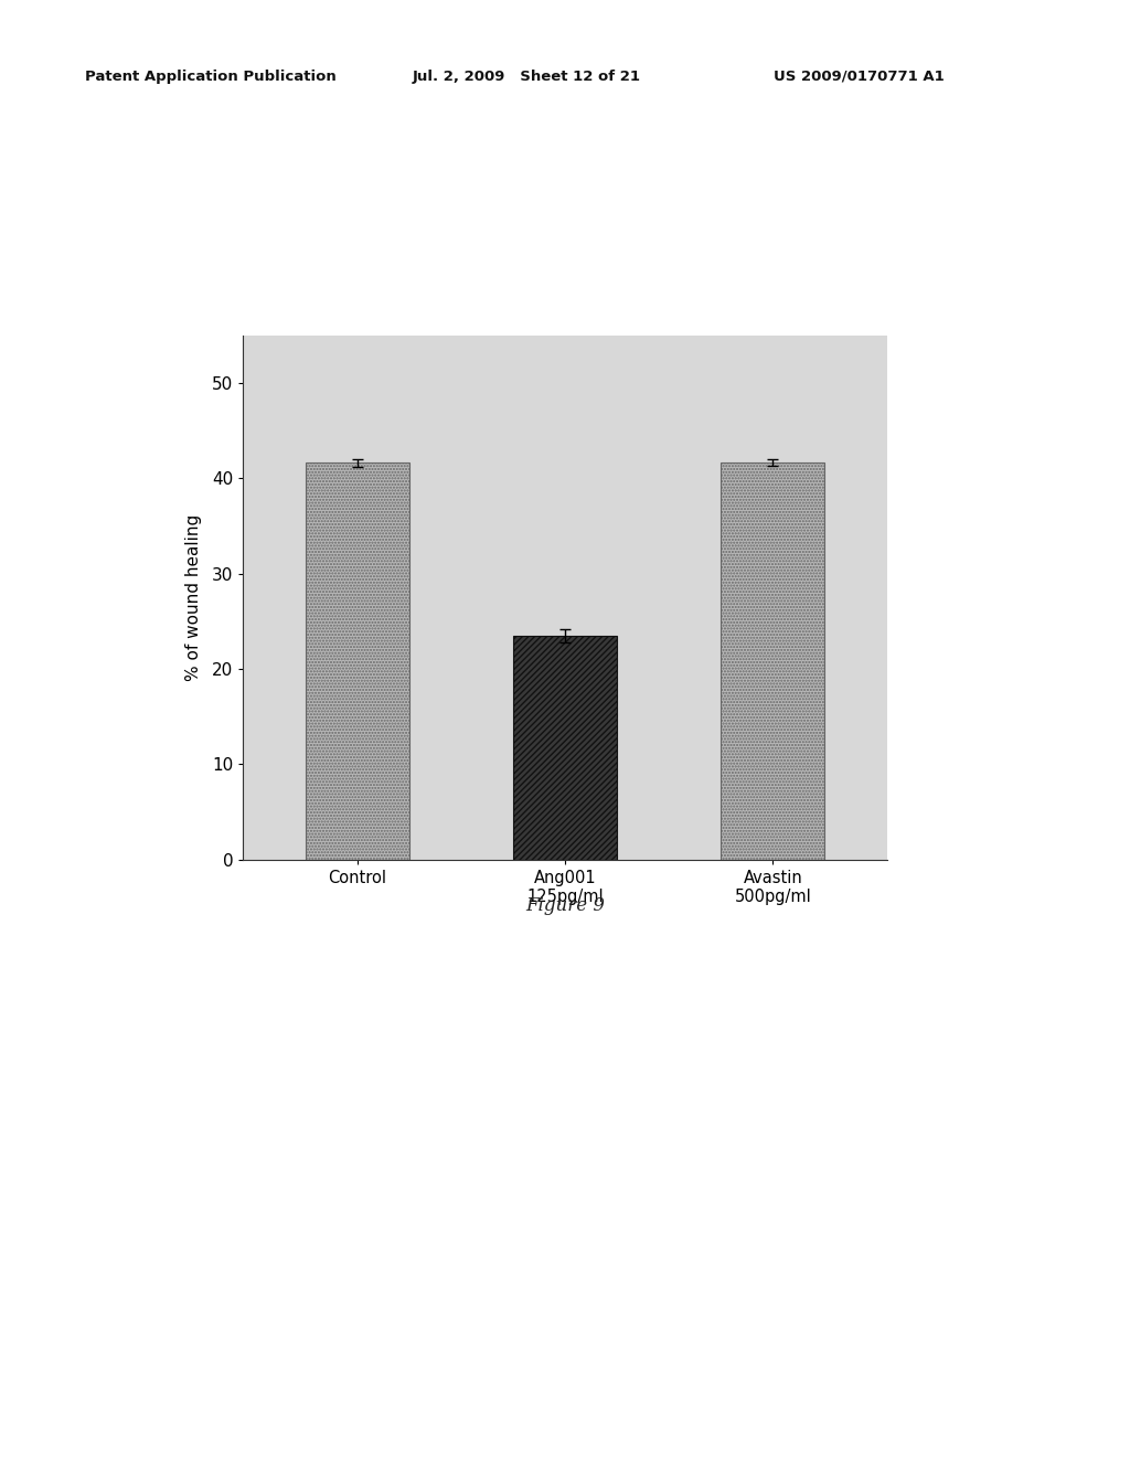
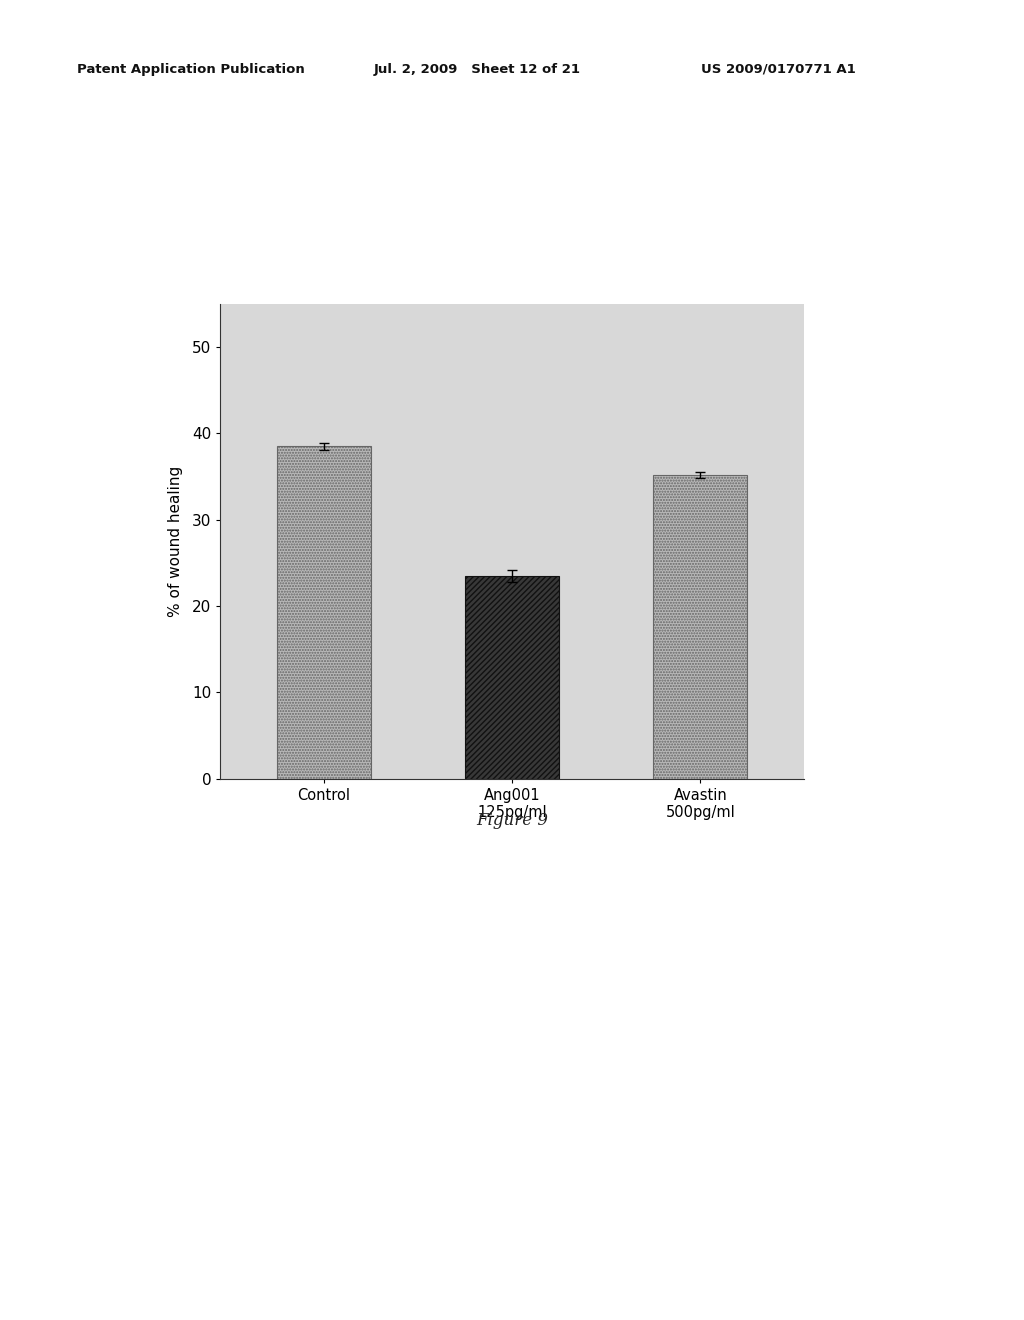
Control: 41.6 -> 38.5
Avastin 500pg/ml: 41.6 -> 35.2
